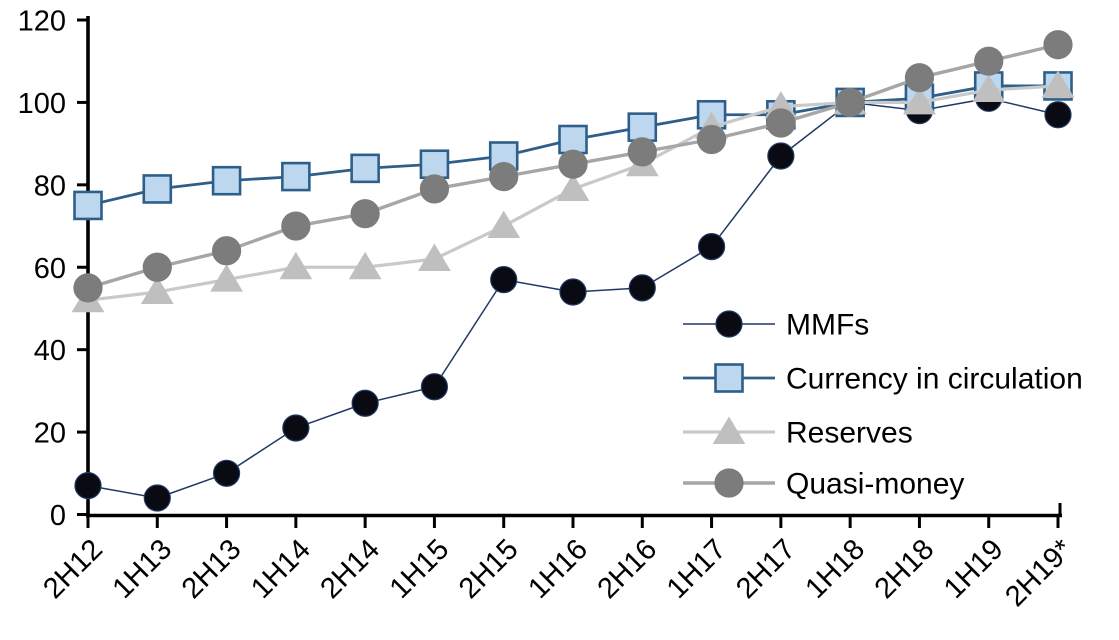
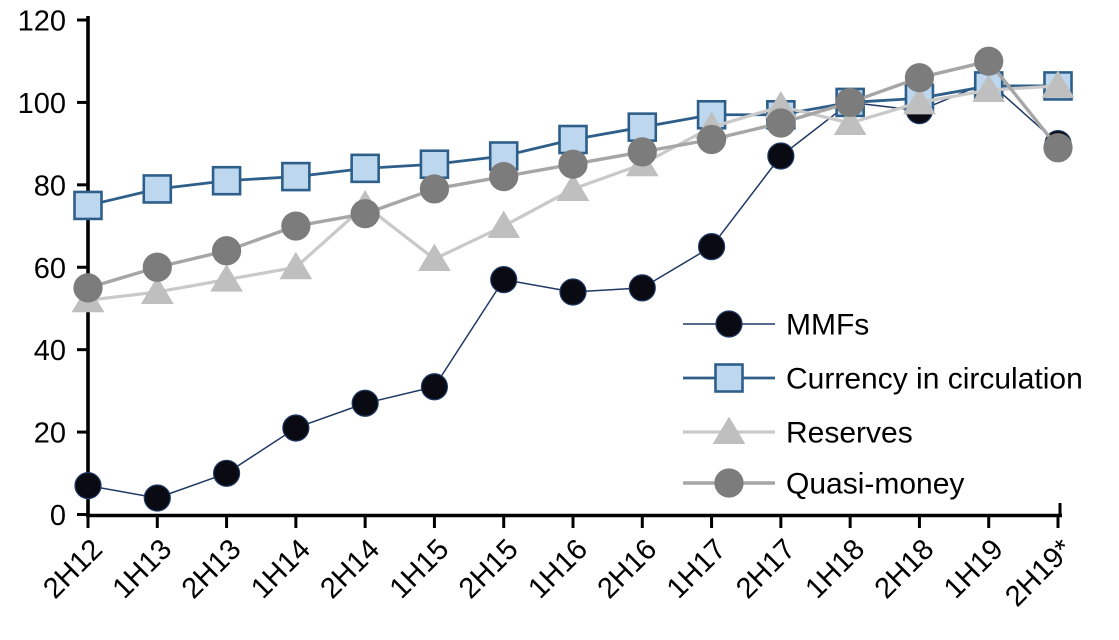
Reserves/2H14: 60 -> 75
Reserves/1H18: 100 -> 95
MMFs/1H19: 101 -> 105
MMFs/2H19*: 97 -> 90
Quasi-money/2H19*: 114 -> 89
